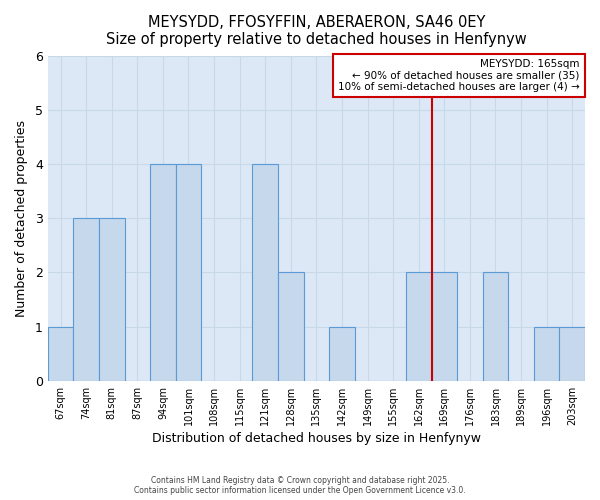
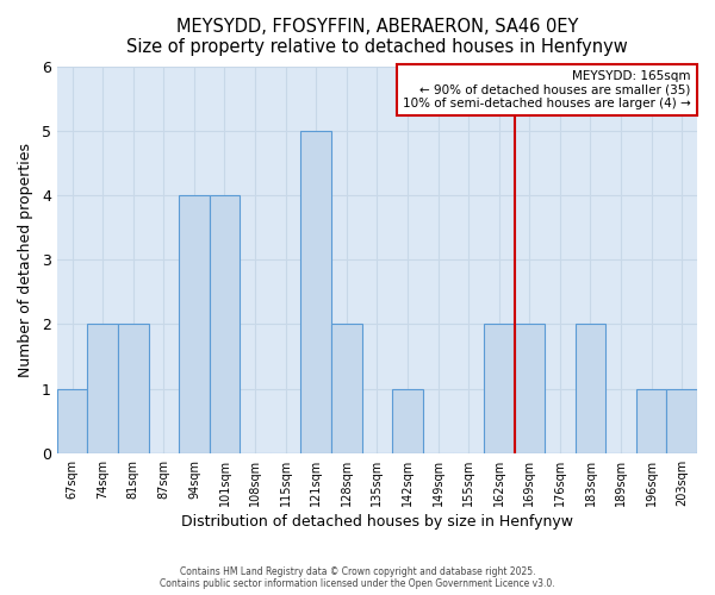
74sqm: 3 -> 2
81sqm: 3 -> 2
121sqm: 4 -> 5
